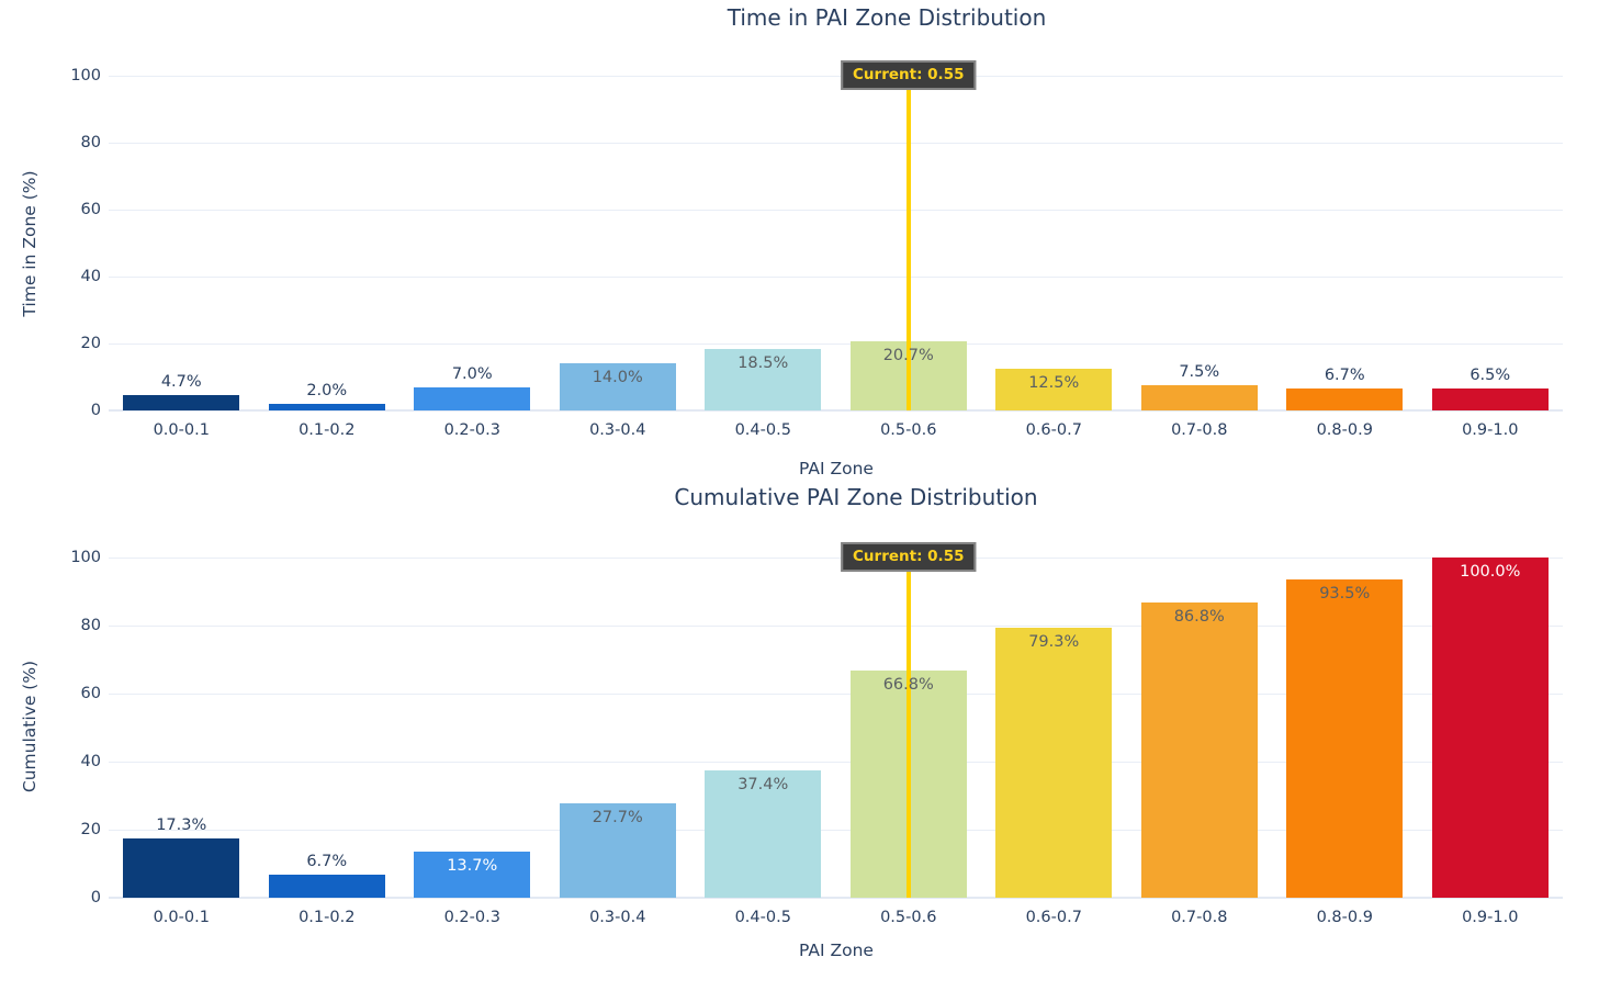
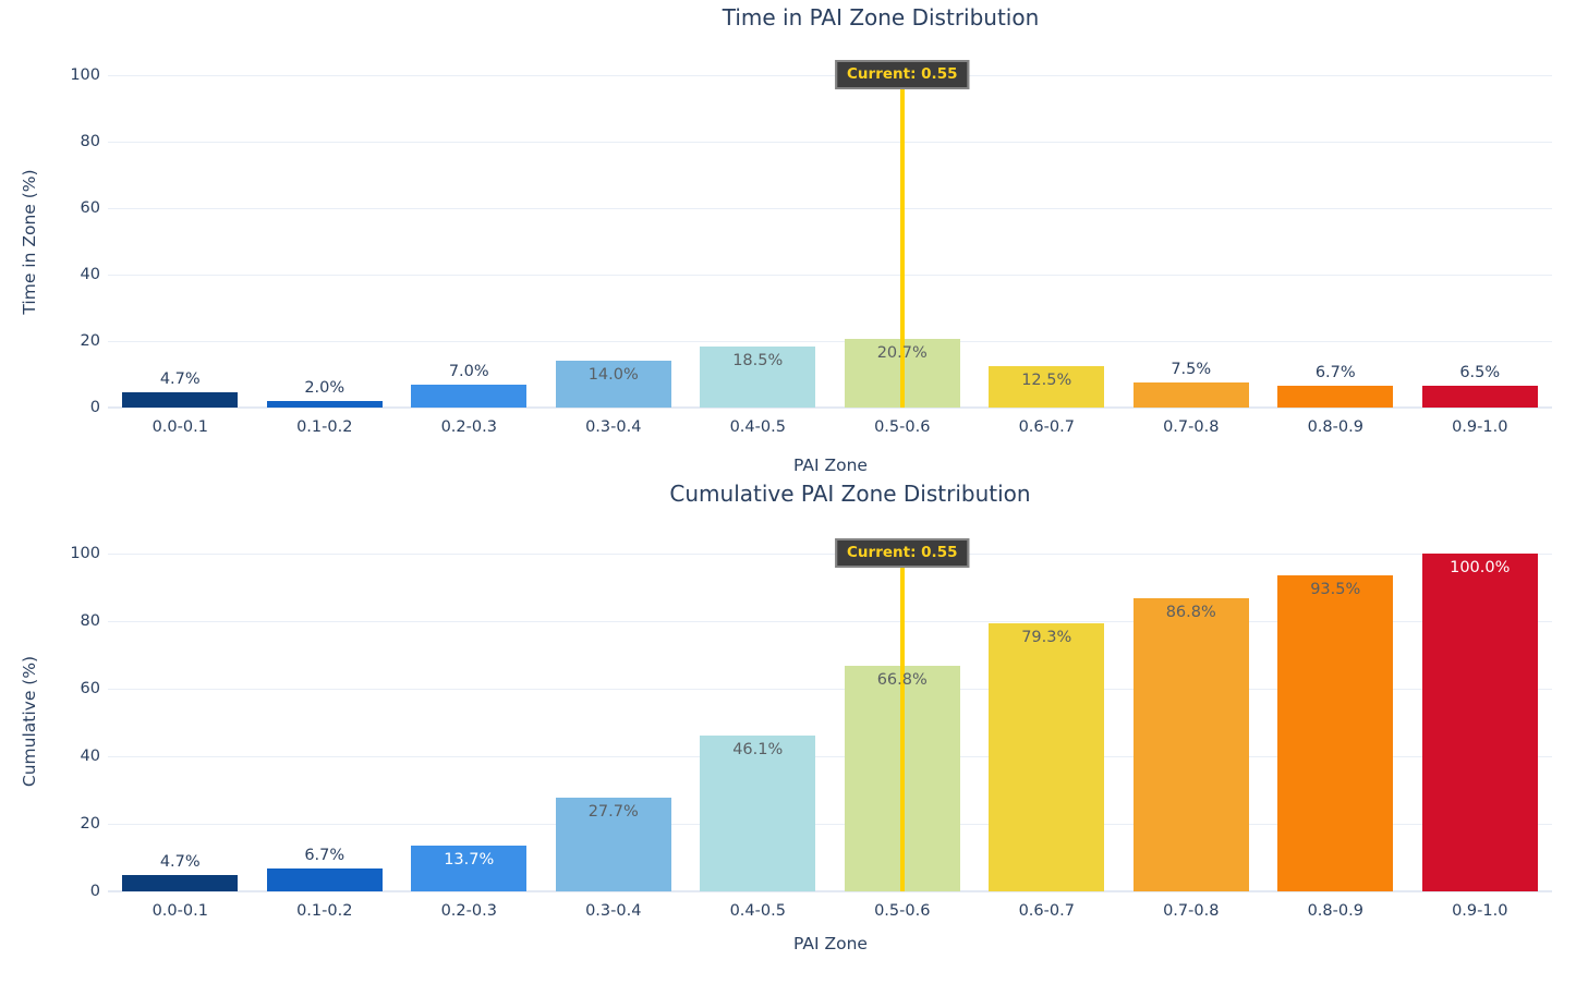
Cumulative PAI Zone Distribution/0.0-0.1: 17.3% -> 4.7%
Cumulative PAI Zone Distribution/0.4-0.5: 37.4% -> 46.1%
